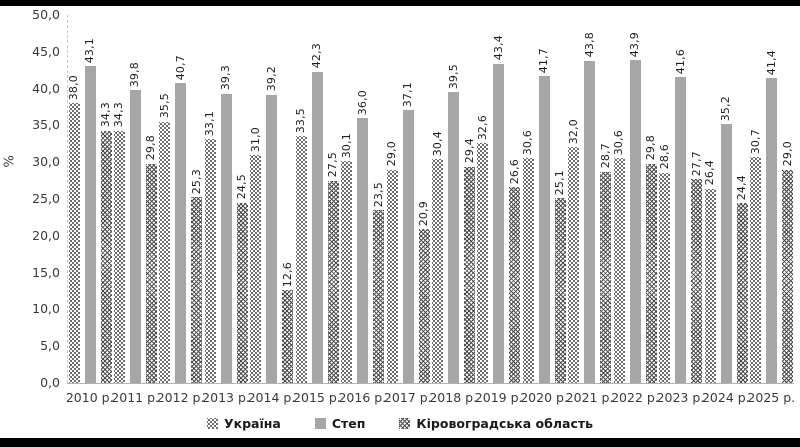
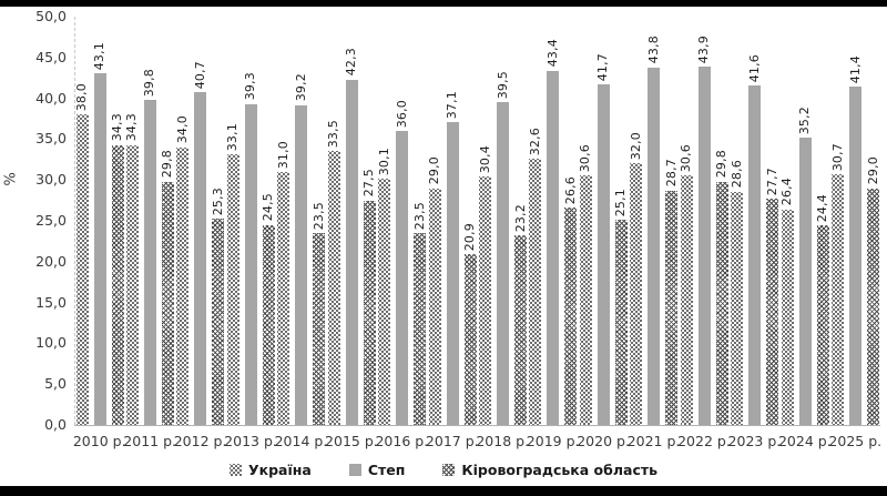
Україна/2012 р.: 35,5 -> 34,0
Кіровоградська область/2014 р.: 12,6 -> 23,5
Кіровоградська область/2018 р.: 29,4 -> 23,2
